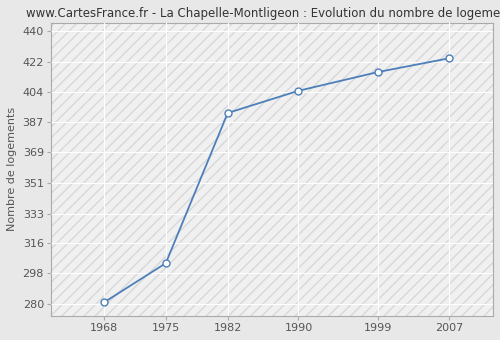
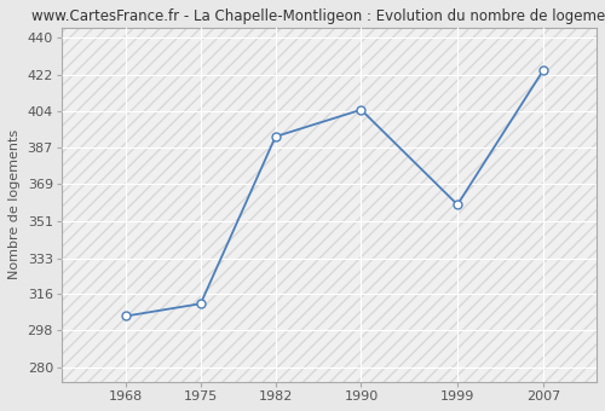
1968: 281 -> 305
1975: 304 -> 311
1999: 416 -> 359
